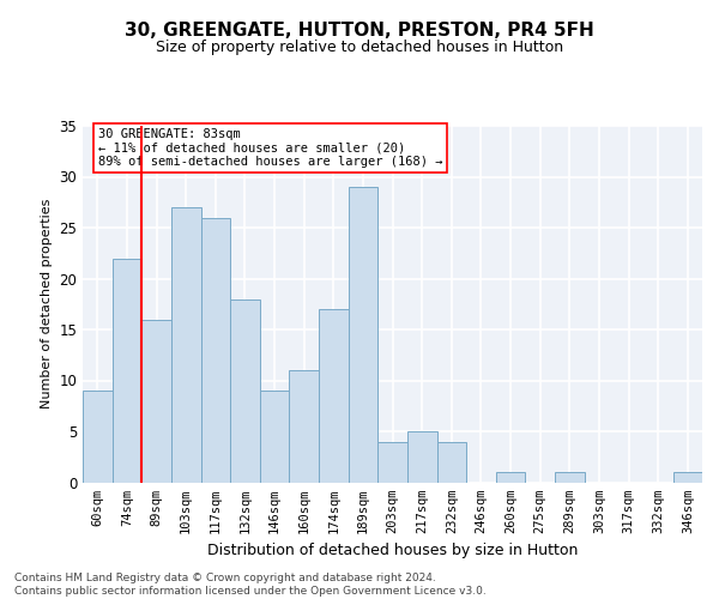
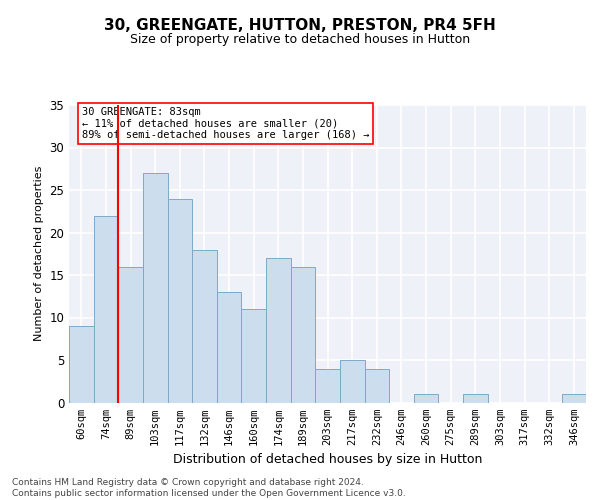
117sqm: 26 -> 24
146sqm: 9 -> 13
189sqm: 29 -> 16
